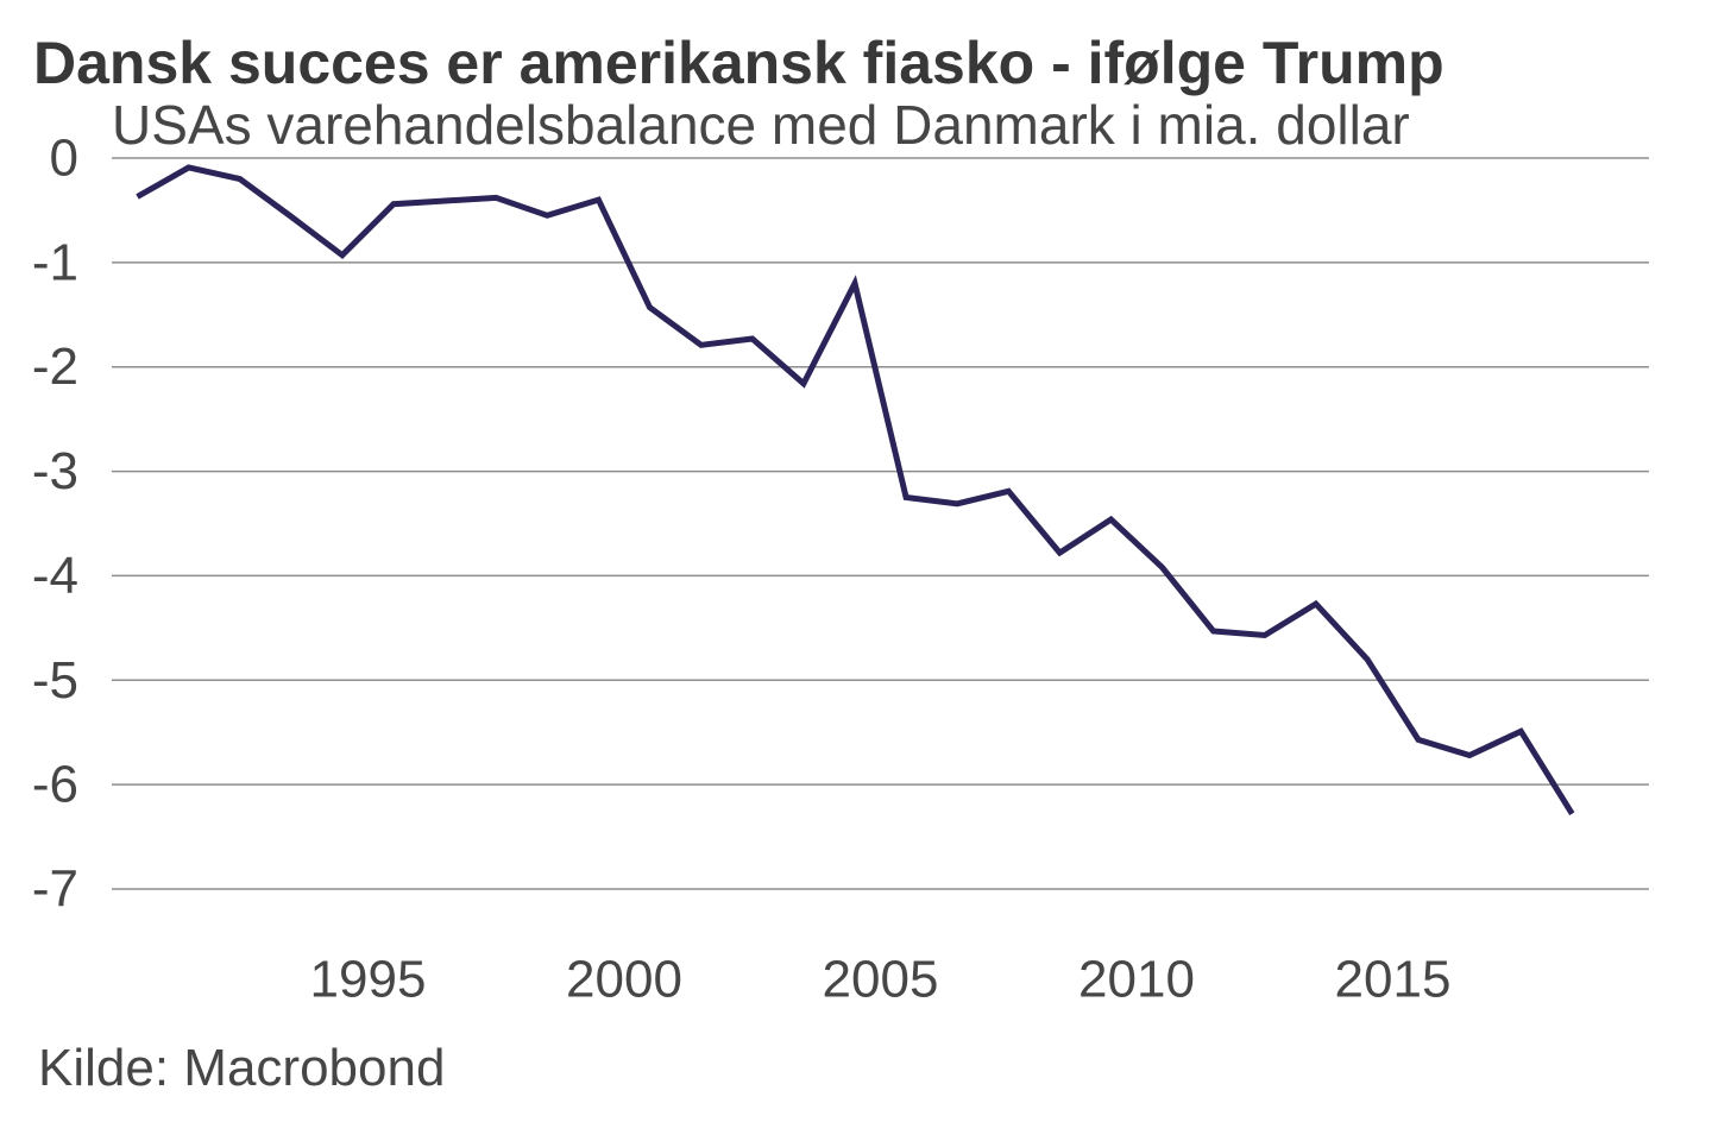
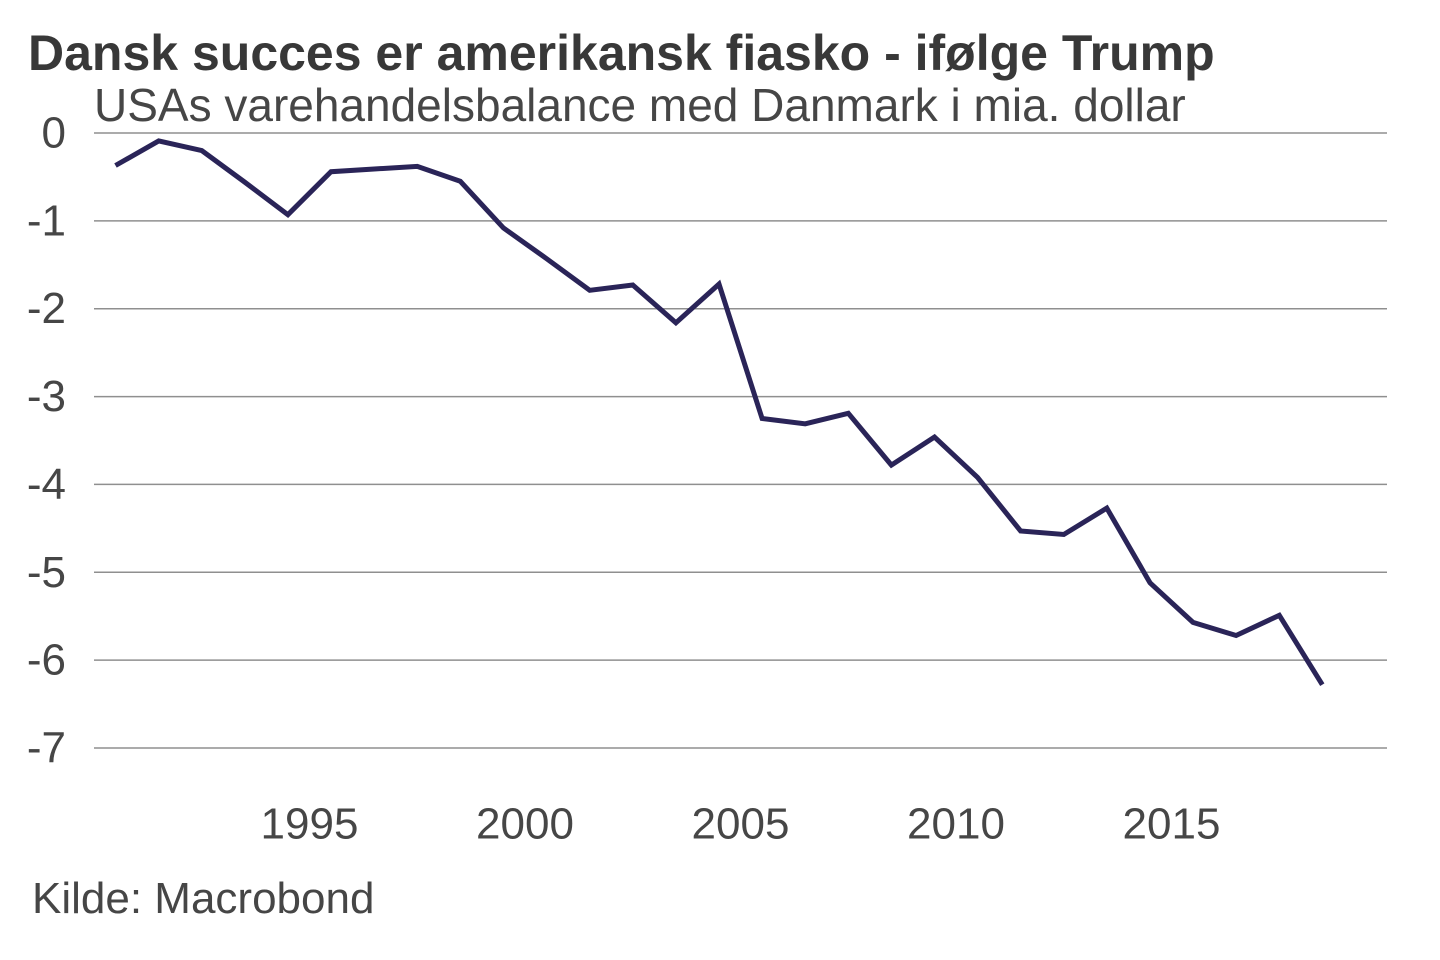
2000: -0.4 -> -1.1
2005: -1.2 -> -1.7
2015: -4.8 -> -5.1
